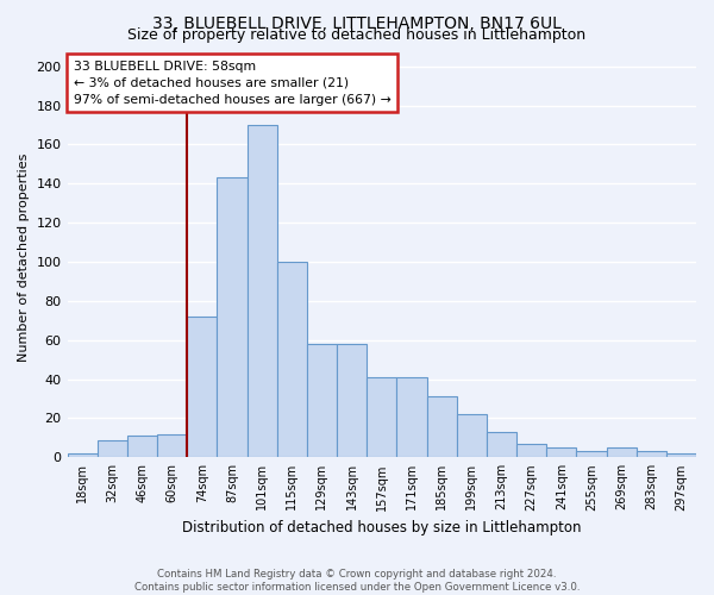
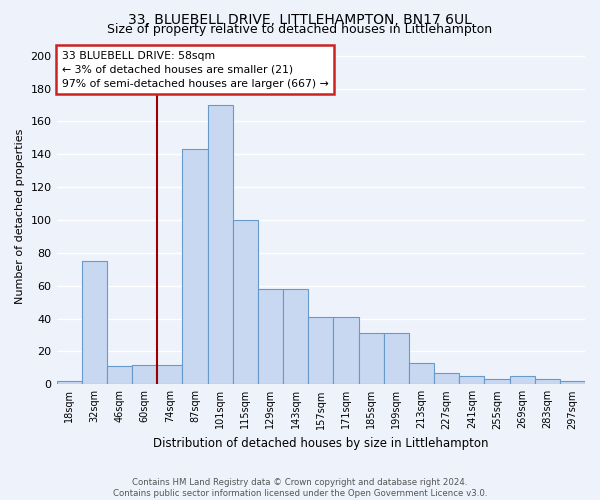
32sqm: 9 -> 75
74sqm: 72 -> 12
199sqm: 22 -> 31
